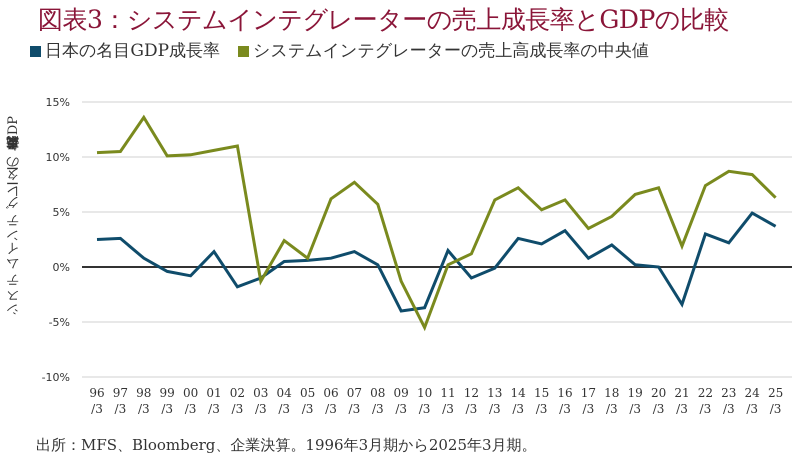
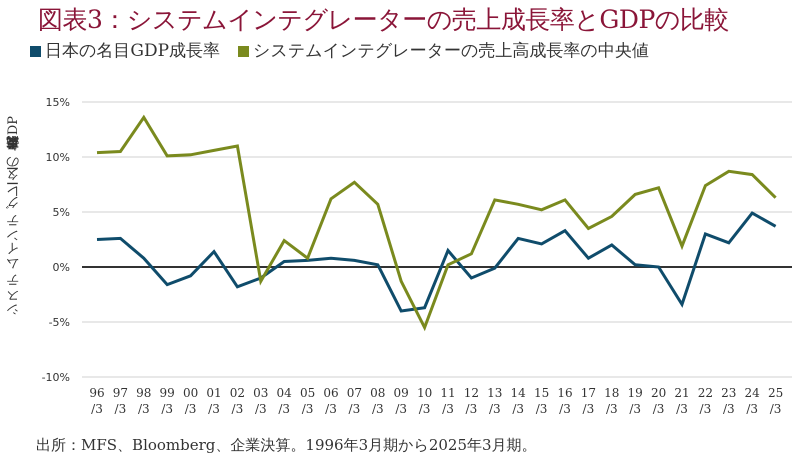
日本の名目GDP成長率/99: -0.4% -> -1.6%
日本の名目GDP成長率/07: 1.4% -> 0.6%
システムインテグレーターの売上高成長率の中央値/14: 7.2% -> 5.7%
